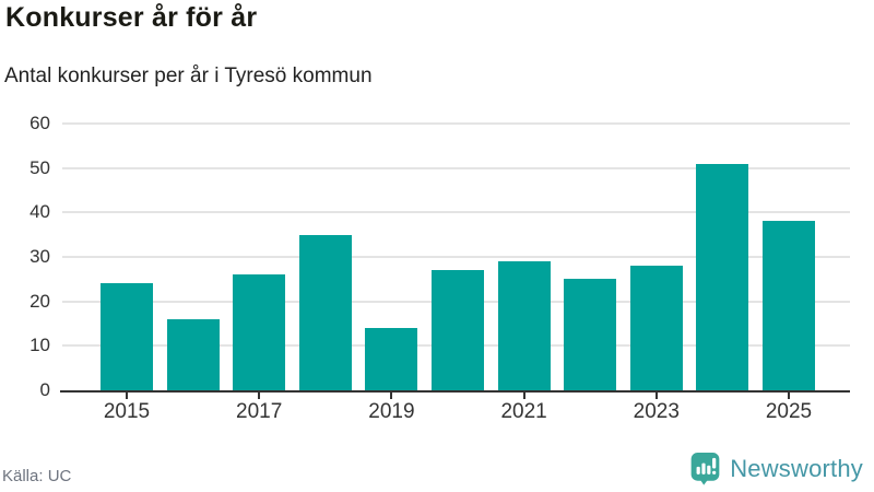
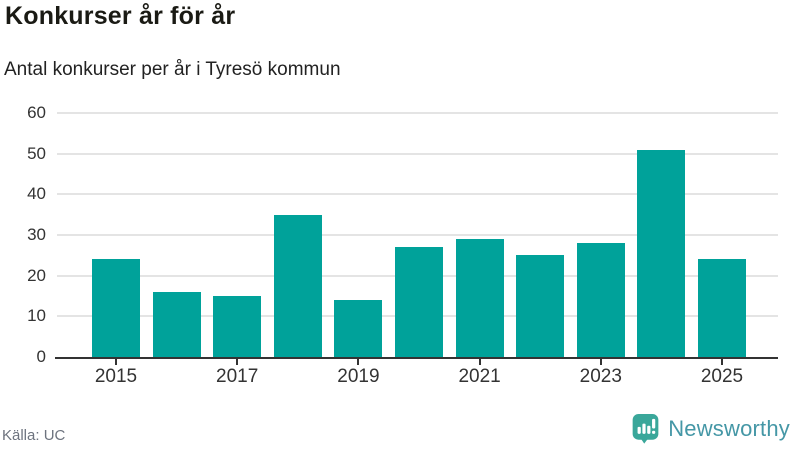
2017: 26 -> 15
2025: 38 -> 24
